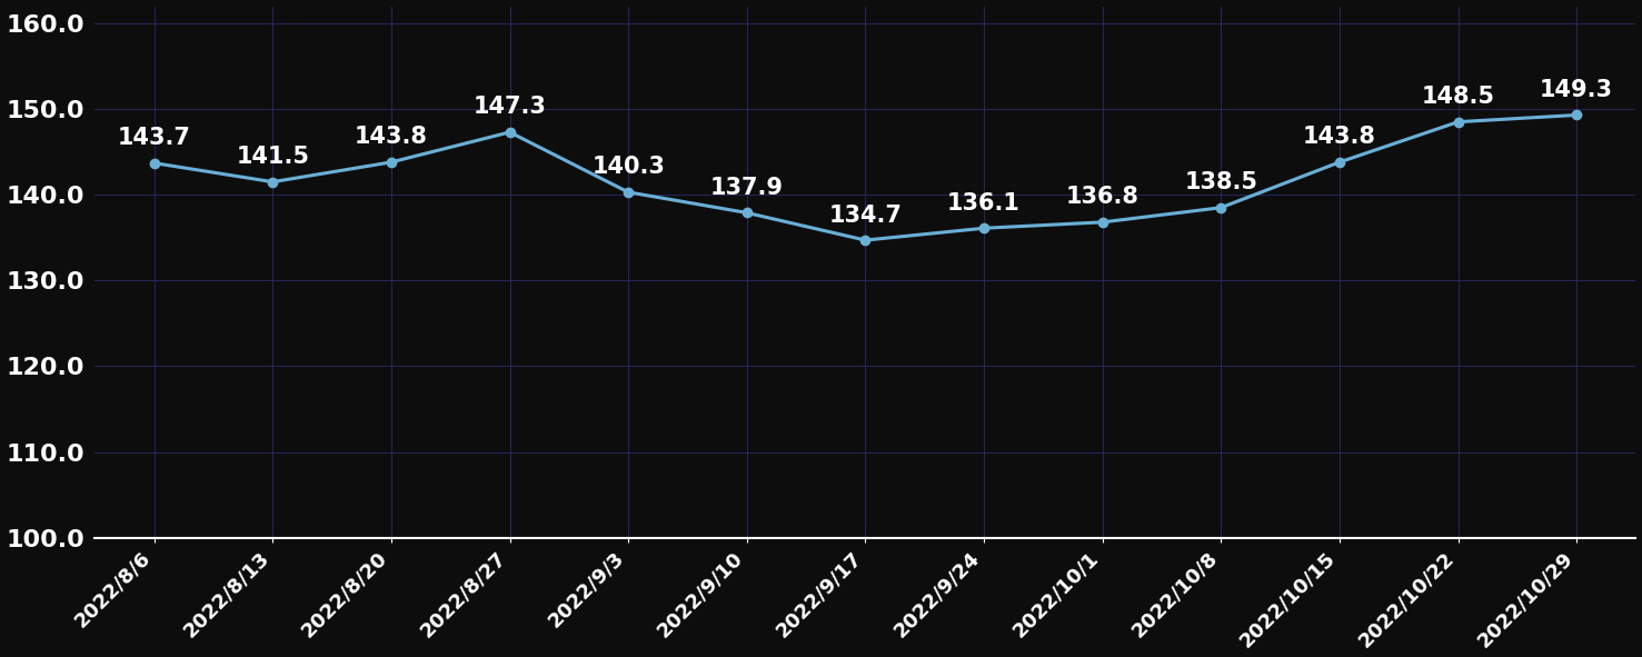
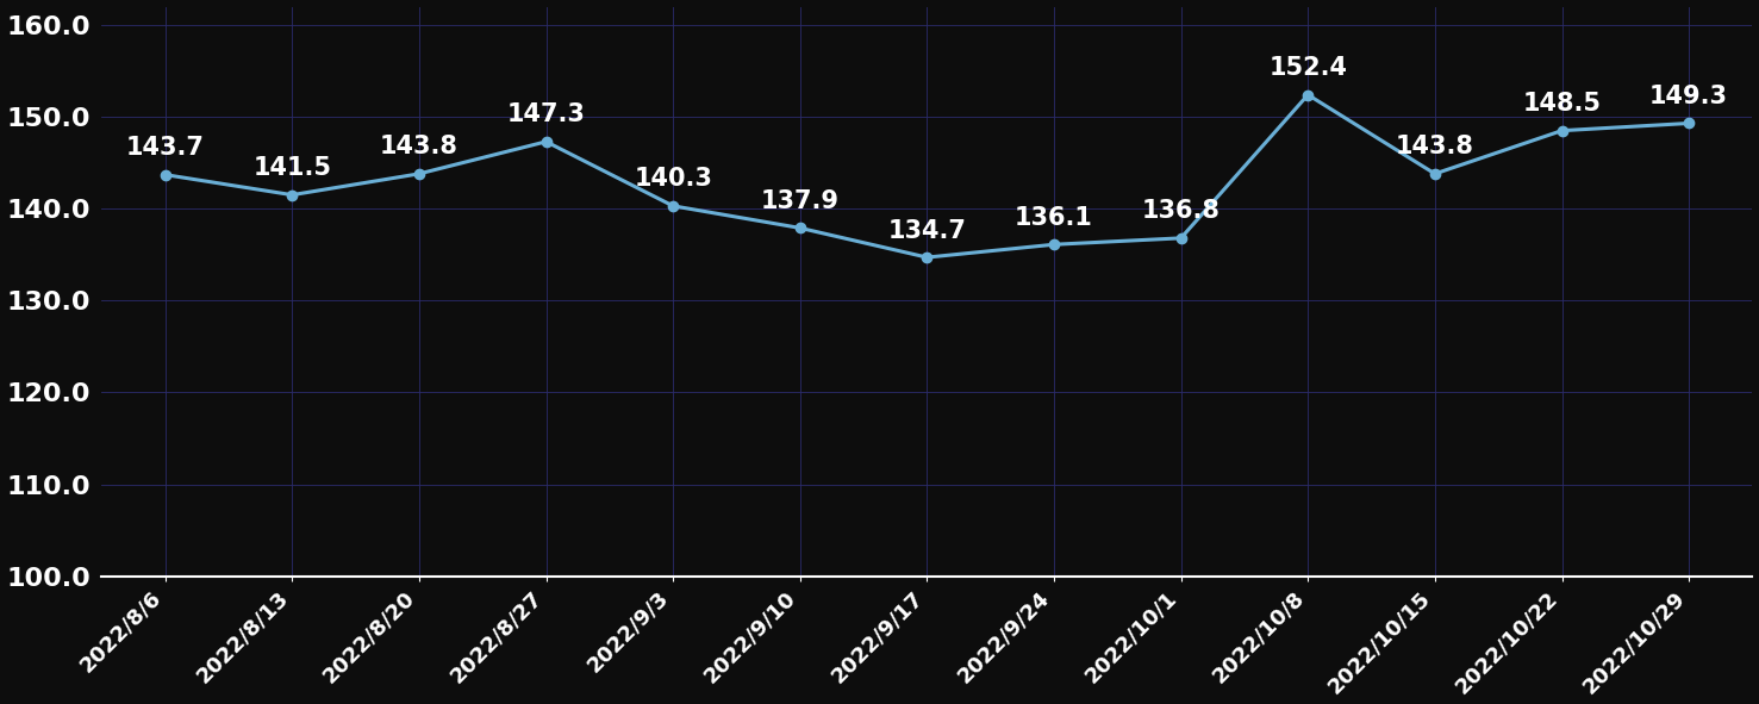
2022/10/8: 138.5 -> 152.4
